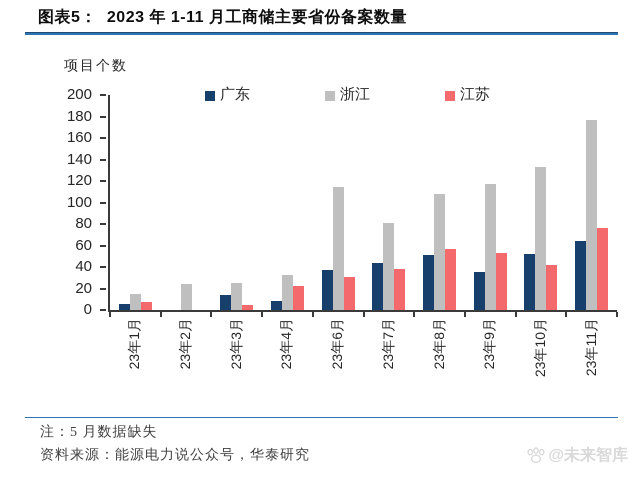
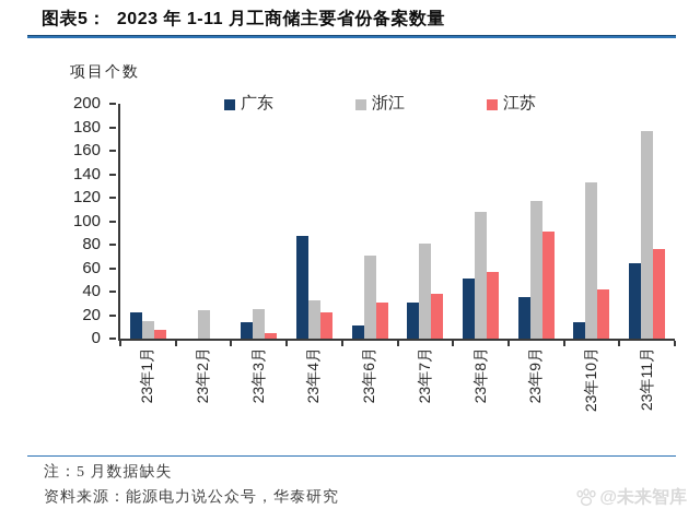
广东/23年1月: 6 -> 22
广东/23年4月: 8 -> 87
广东/23年6月: 37 -> 11
浙江/23年6月: 114 -> 71
广东/23年7月: 44 -> 31
江苏/23年9月: 53 -> 91
广东/23年10月: 52 -> 14
